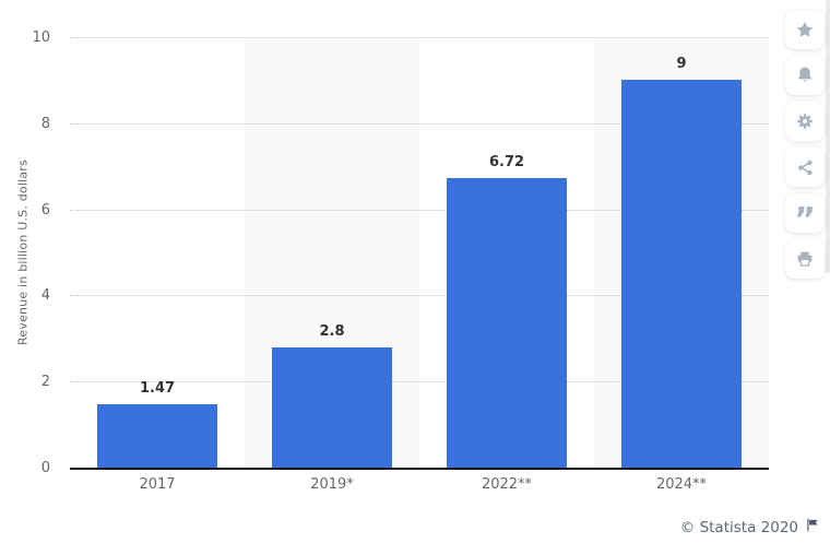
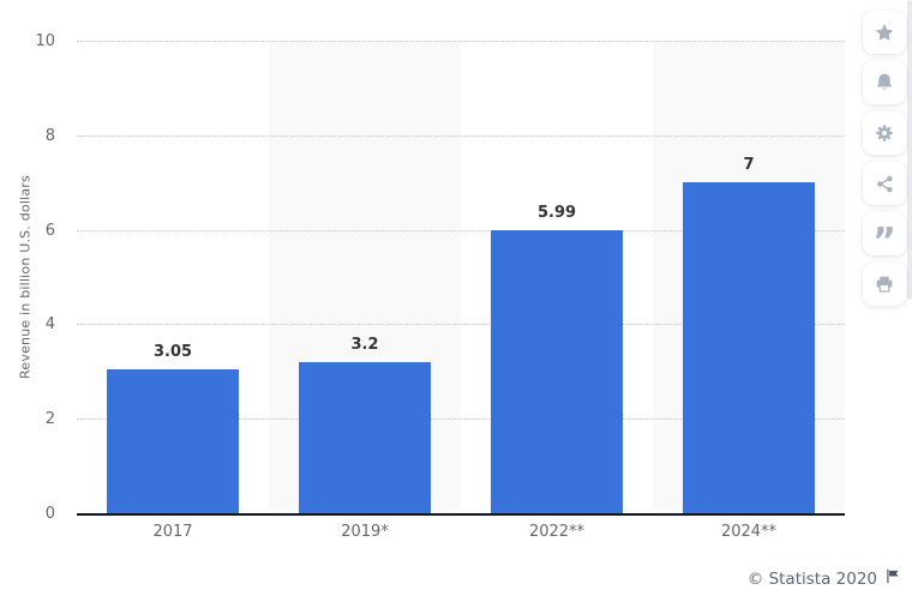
2017: 1.47 -> 3.05
2019*: 2.8 -> 3.2
2022**: 6.72 -> 5.99
2024**: 9 -> 7
